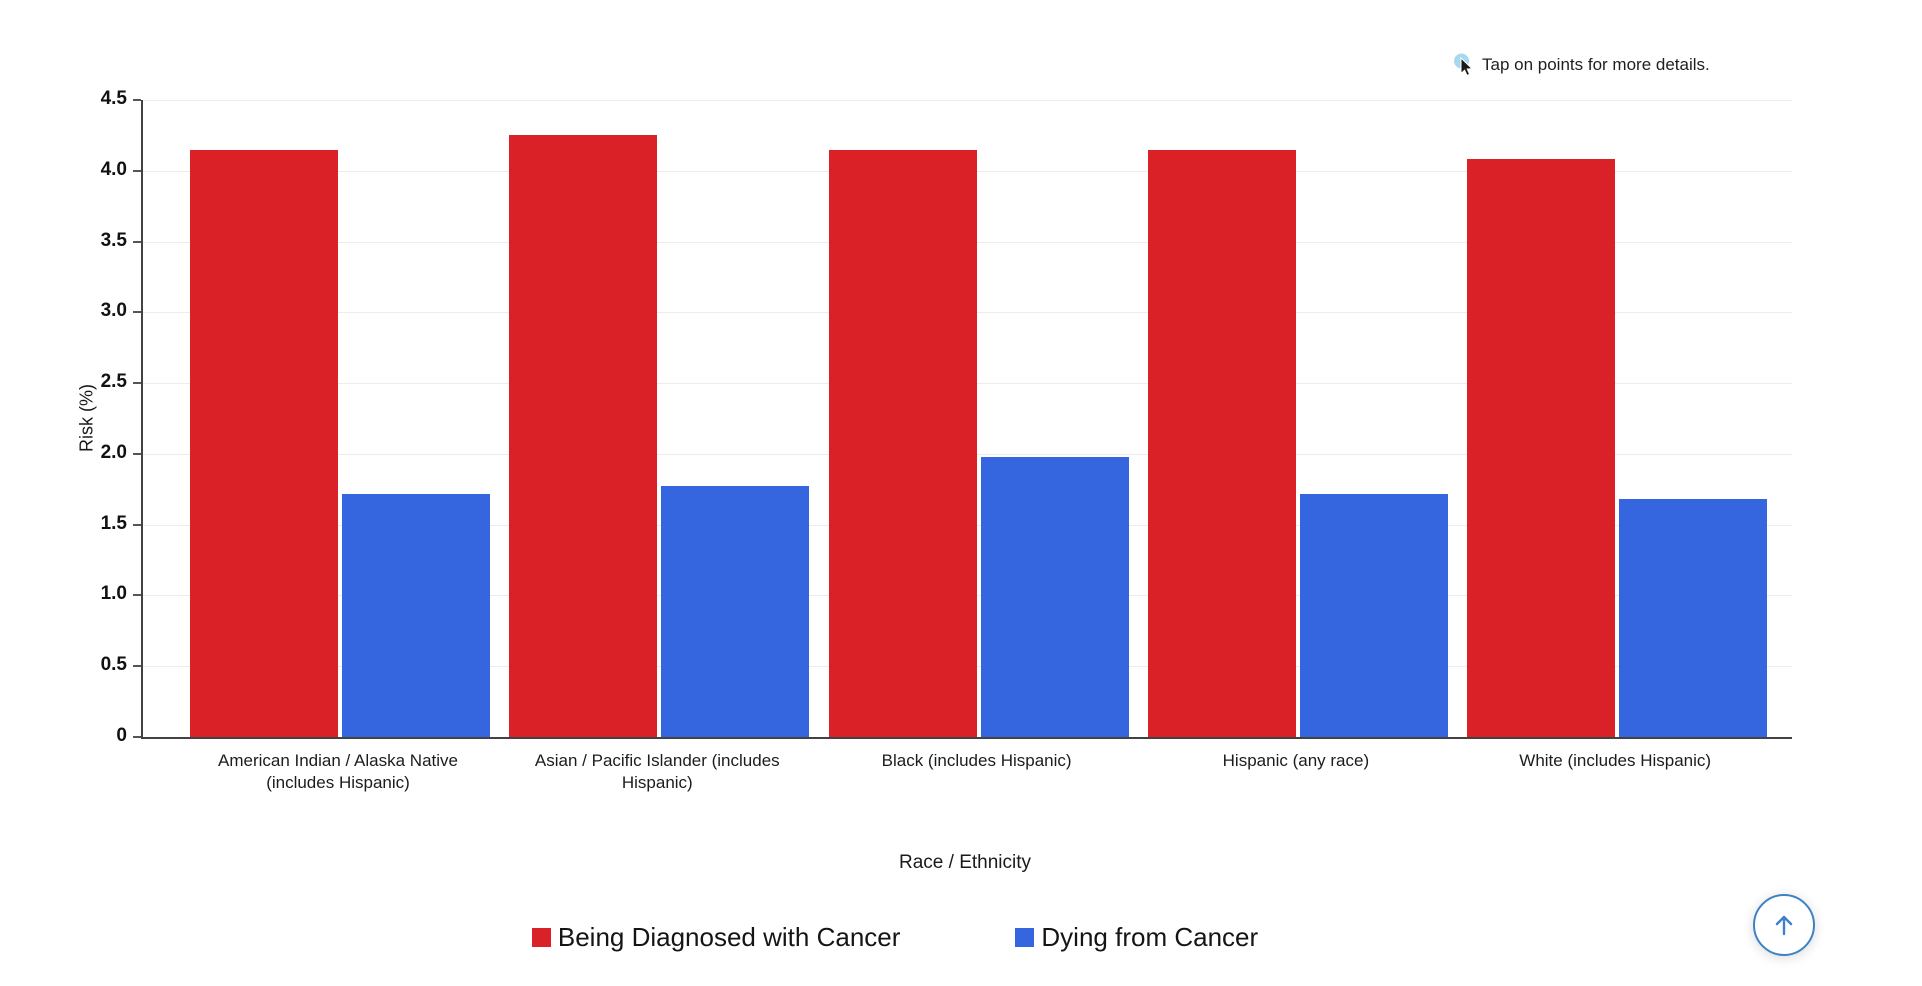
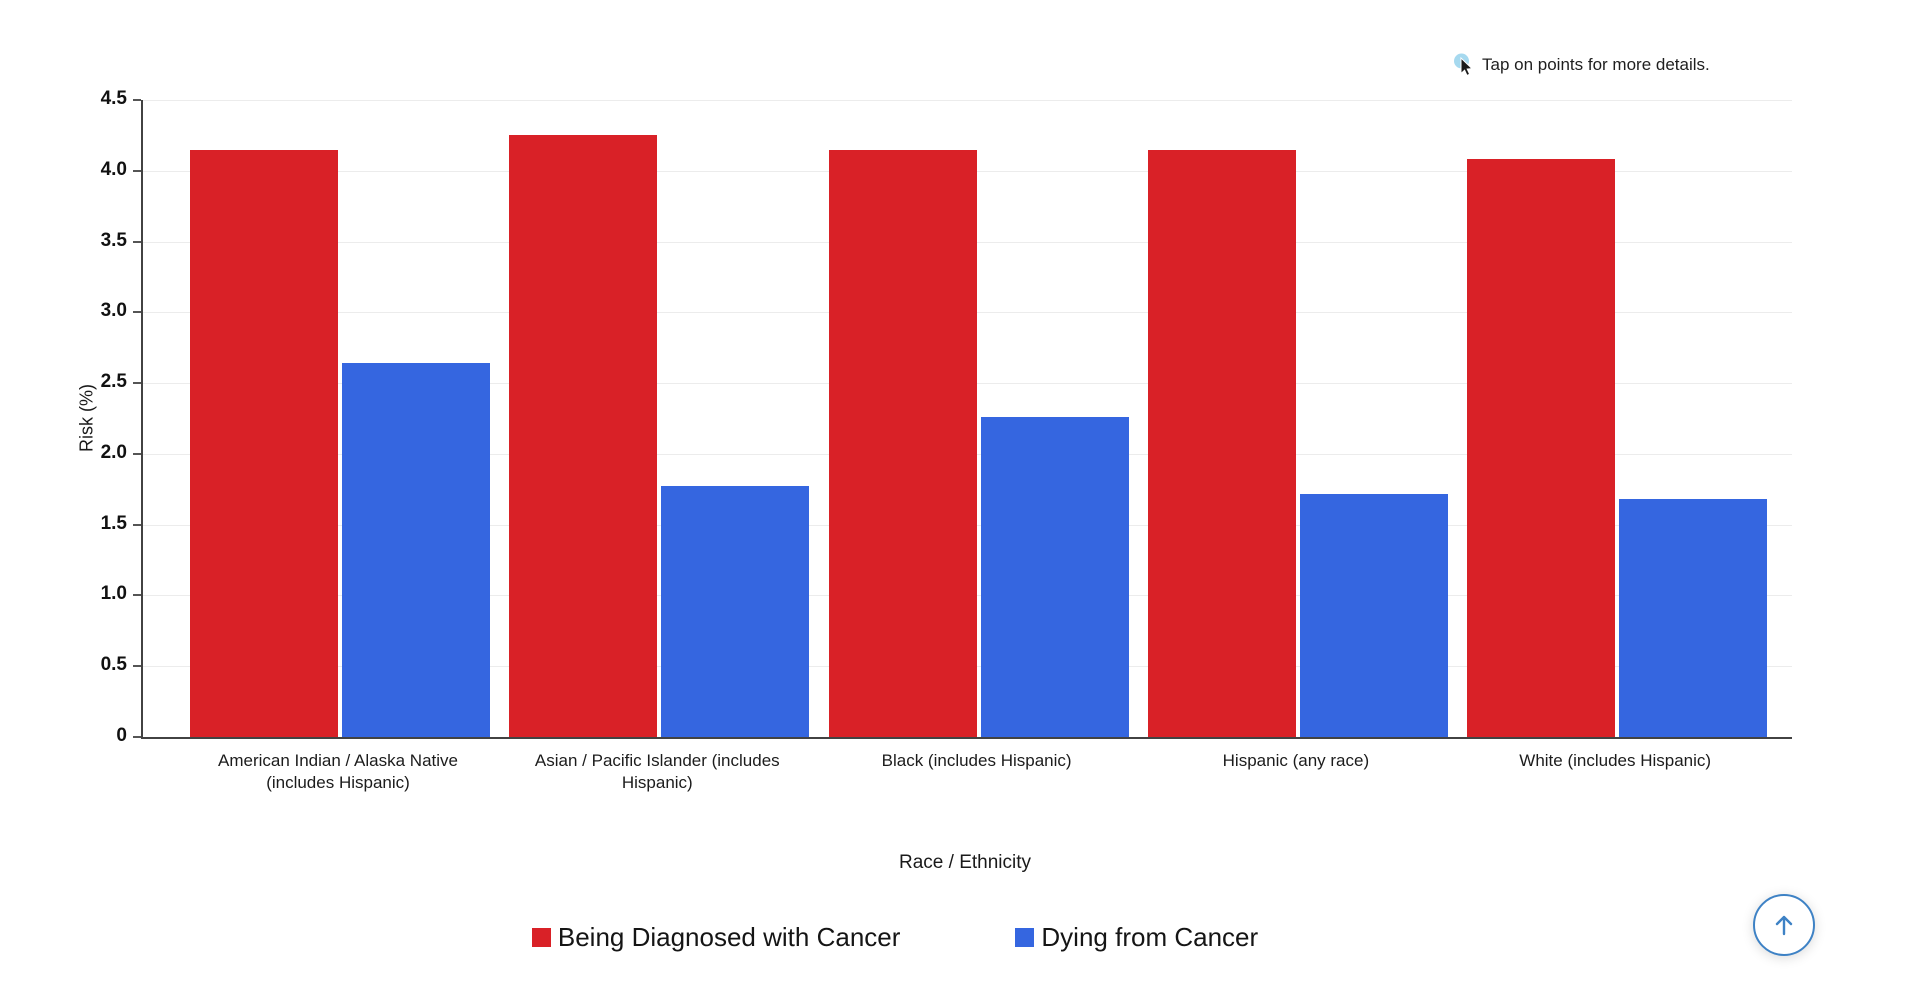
Dying from Cancer/American Indian / Alaska Native (includes Hispanic): 1.72 -> 2.64
Dying from Cancer/Black (includes Hispanic): 1.98 -> 2.26
